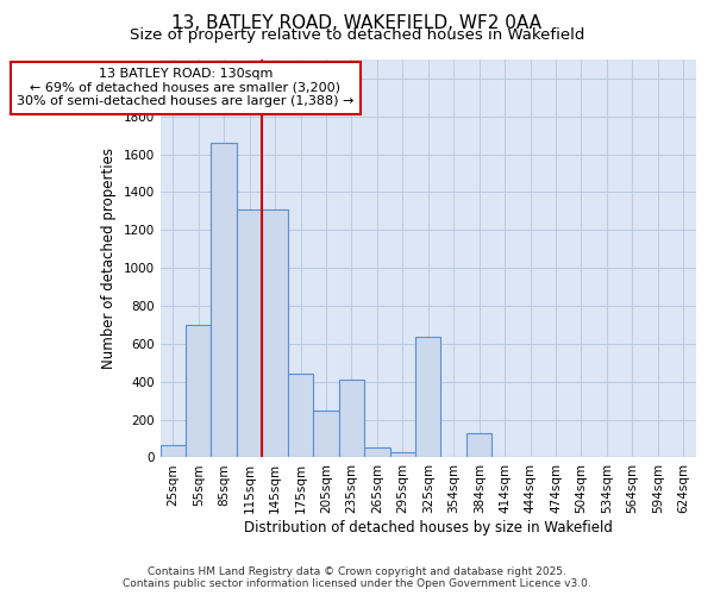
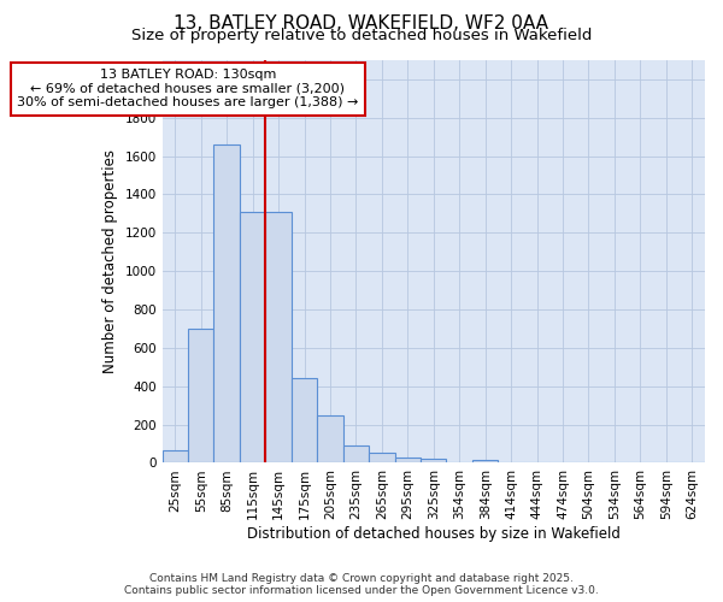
235sqm: 410 -> 90
325sqm: 640 -> 20
384sqm: 130 -> 20
